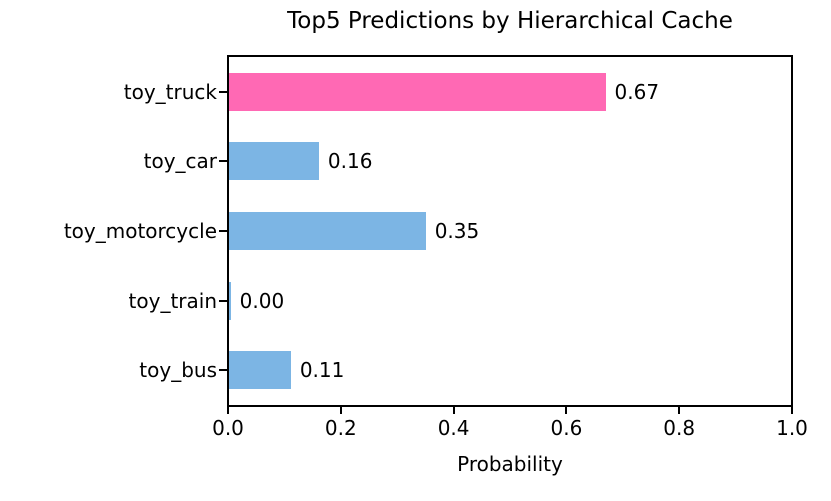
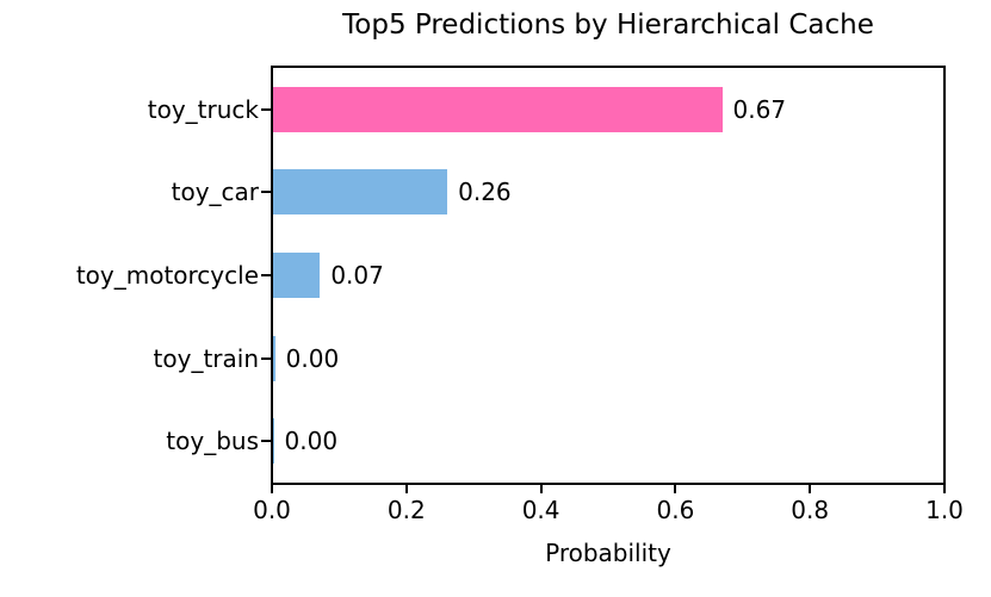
toy_car: 0.16 -> 0.26
toy_motorcycle: 0.35 -> 0.07
toy_bus: 0.11 -> 0.00
